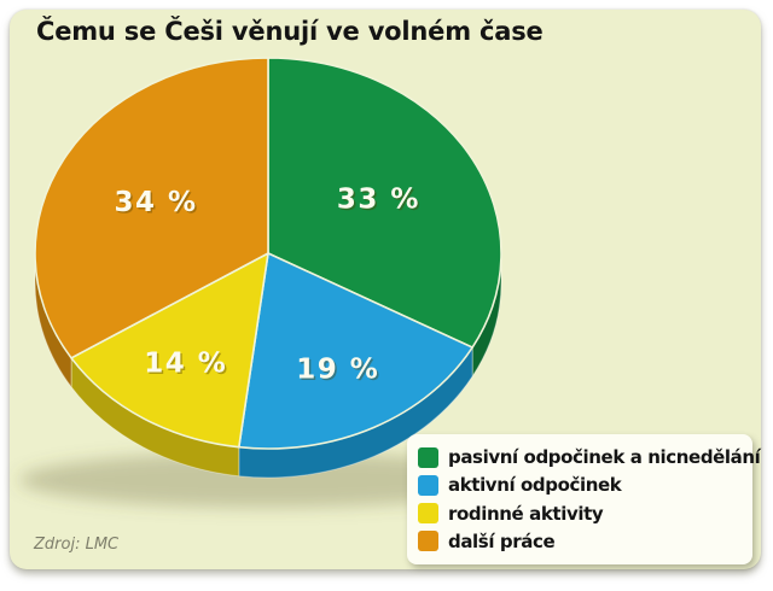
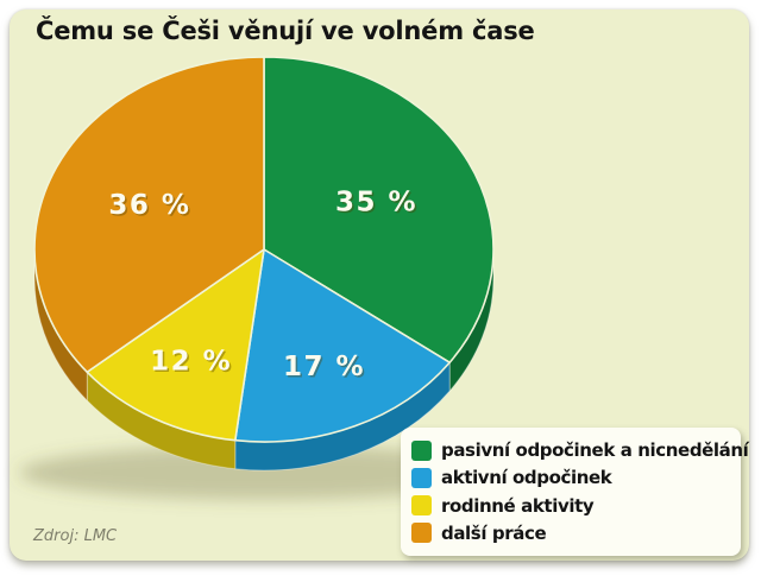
pasivní odpočinek a nicnedělání: 33 -> 35
aktivní odpočinek: 19 -> 17
rodinné aktivity: 14 -> 12
další práce: 34 -> 36
